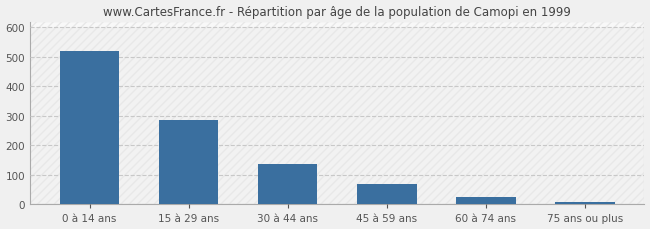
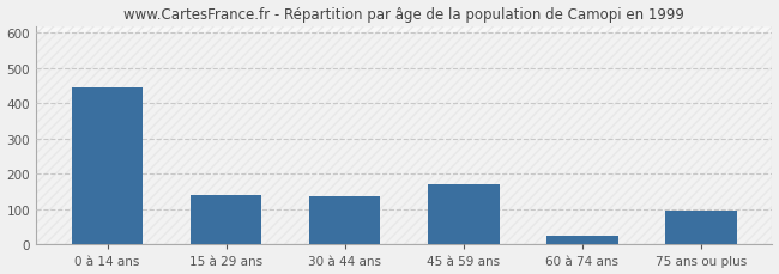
0 à 14 ans: 520 -> 445
15 à 29 ans: 287 -> 140
45 à 59 ans: 68 -> 170
75 ans ou plus: 9 -> 95
